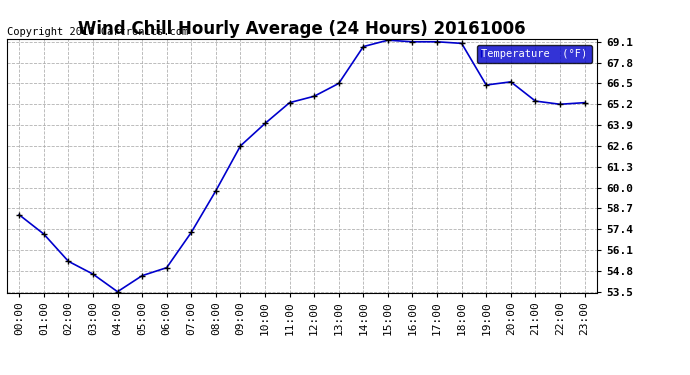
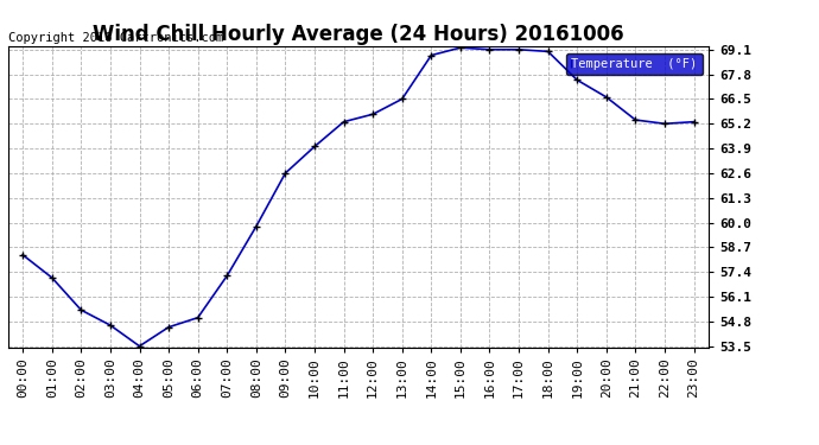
19:00: 66.4 -> 67.5
